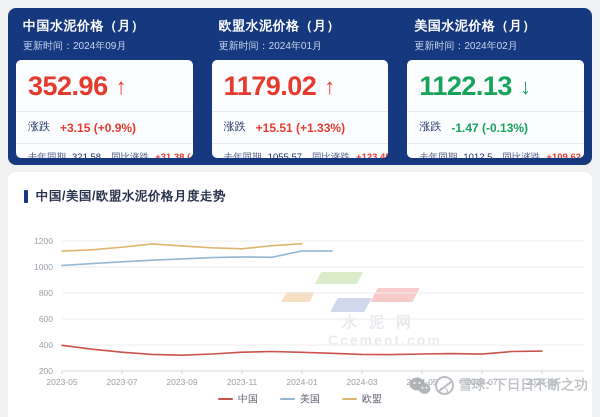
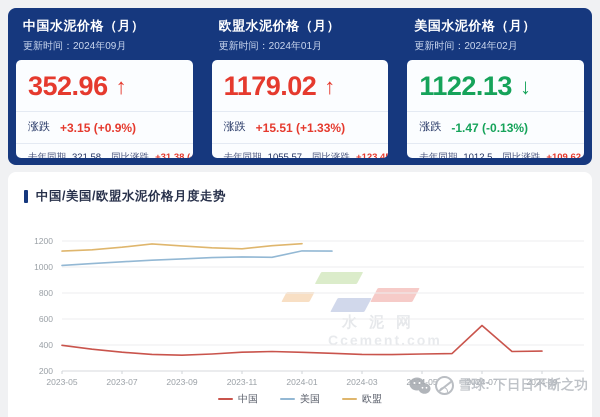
中国/2024-07: 330 -> 550
